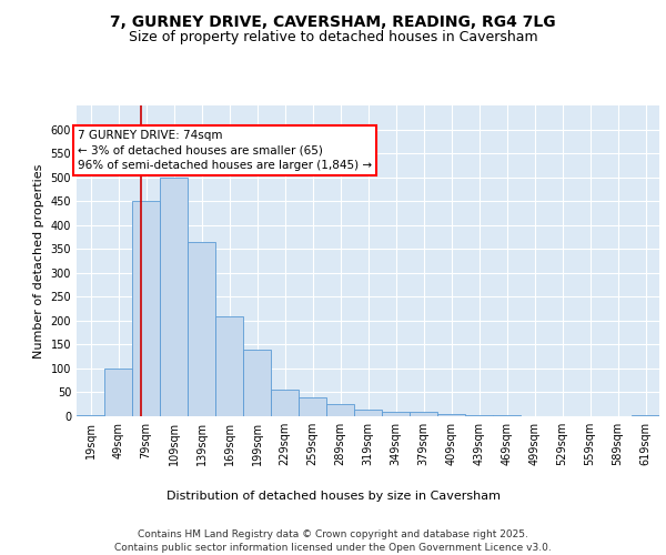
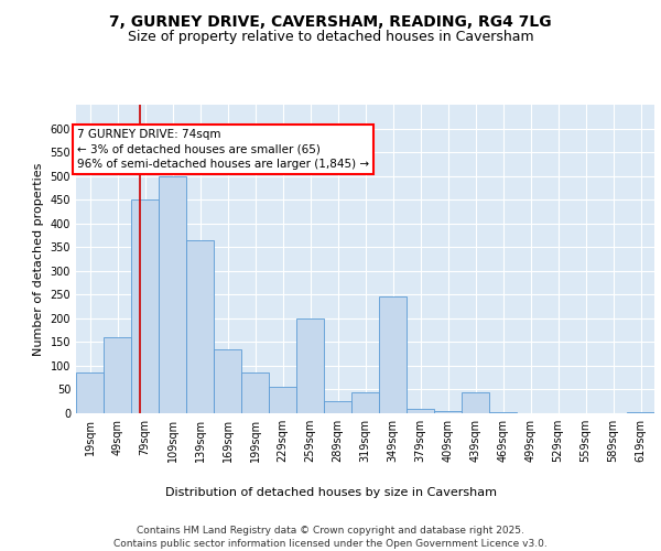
19sqm: 2 -> 85
49sqm: 100 -> 160
169sqm: 210 -> 135
199sqm: 140 -> 85
259sqm: 40 -> 200
319sqm: 15 -> 45
349sqm: 10 -> 245
439sqm: 2 -> 45
